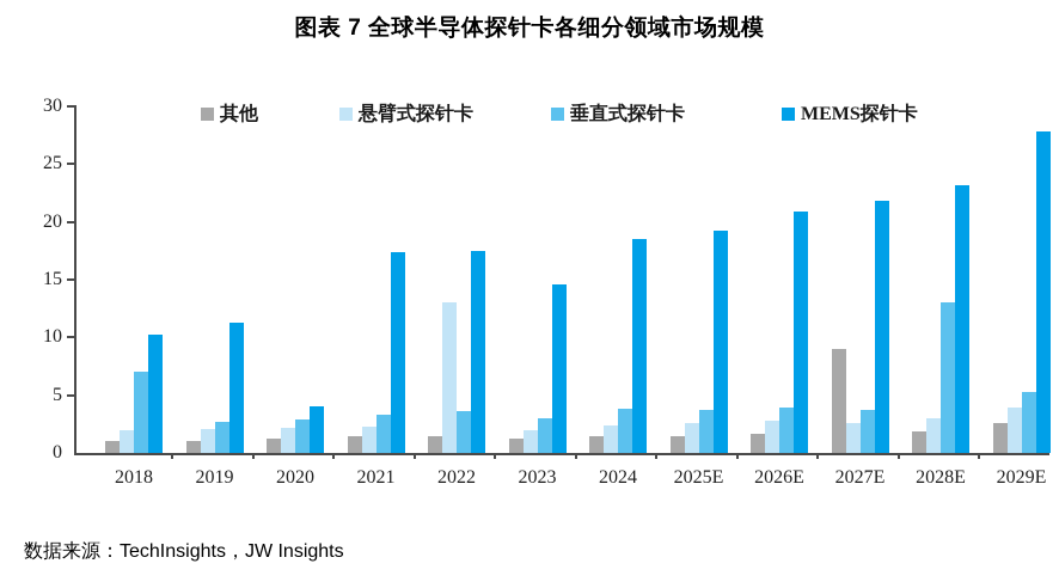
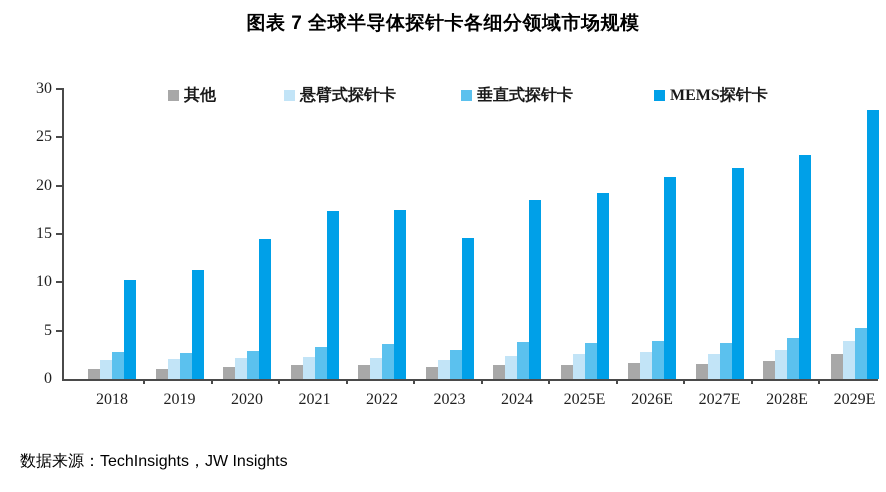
垂直式探针卡/2018: 7 -> 3
MEMS探针卡/2020: 4 -> 14
悬臂式探针卡/2022: 13 -> 2
其他/2027E: 9 -> 2
垂直式探针卡/2028E: 13 -> 4
